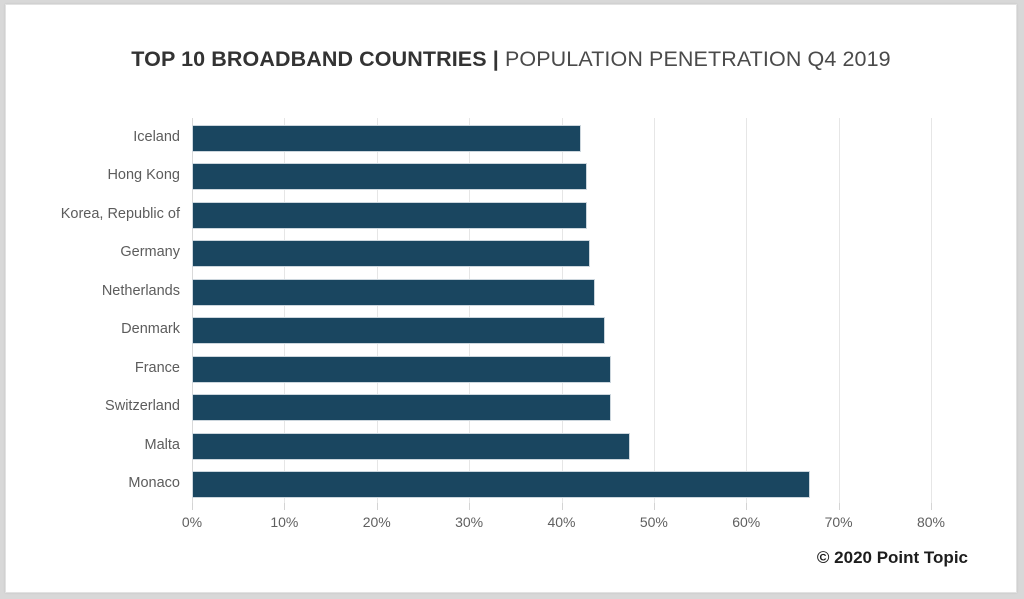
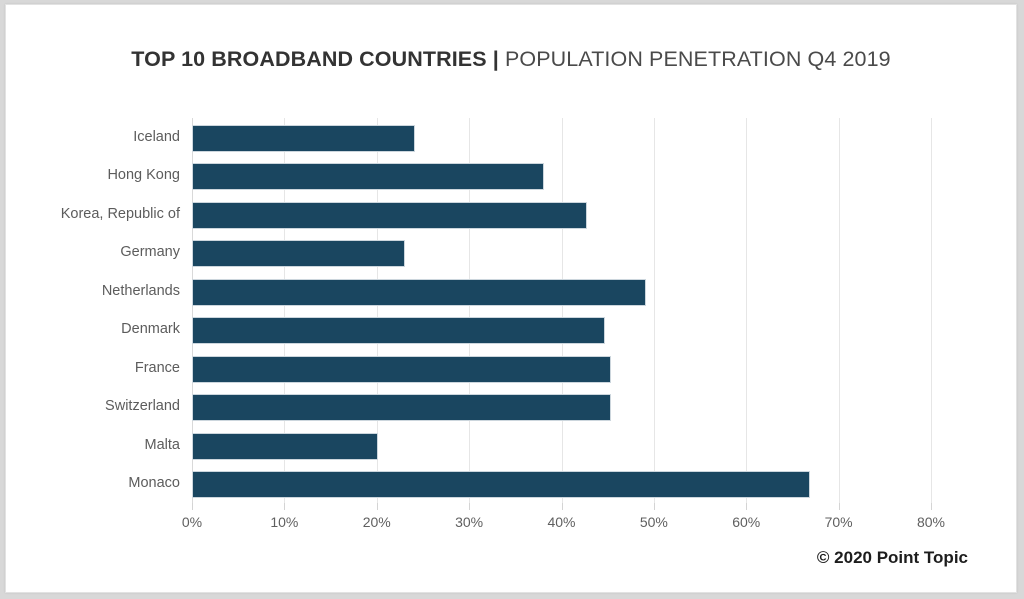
Iceland: 42% -> 24%
Hong Kong: 43% -> 38%
Germany: 43% -> 23%
Netherlands: 44% -> 49%
Malta: 47% -> 20%
